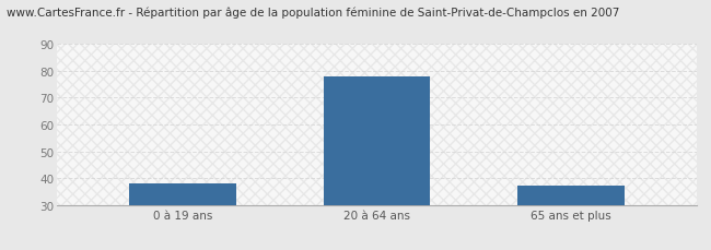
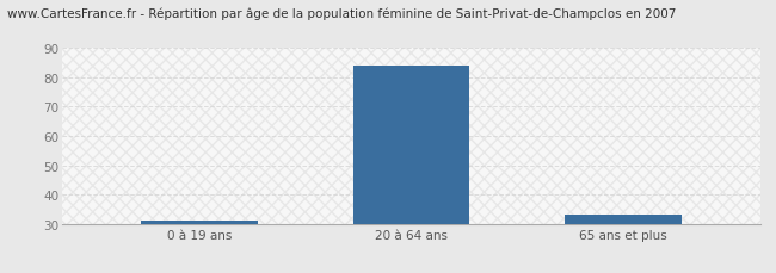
0 à 19 ans: 38 -> 31
20 à 64 ans: 78 -> 84
65 ans et plus: 37 -> 33
